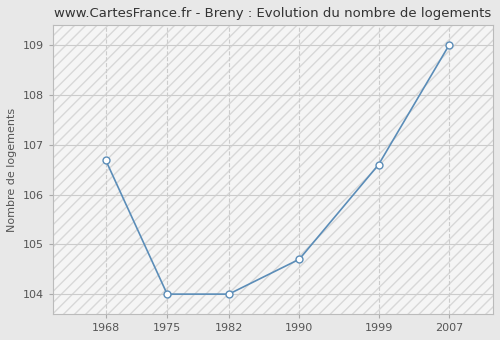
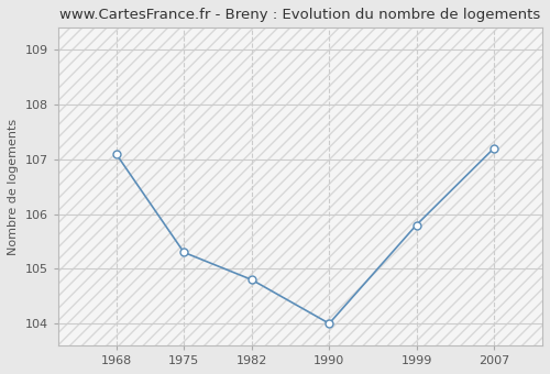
1968: 106.7 -> 107.1
1975: 104.0 -> 105.3
1982: 104.0 -> 104.8
1990: 104.7 -> 104.0
1999: 106.6 -> 105.8
2007: 109.0 -> 107.2
